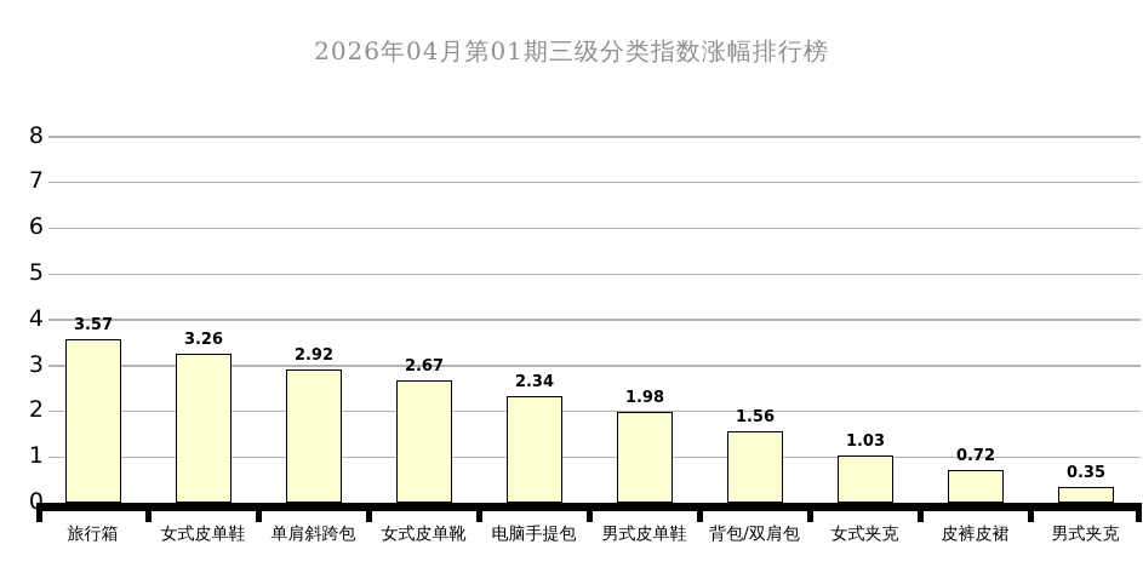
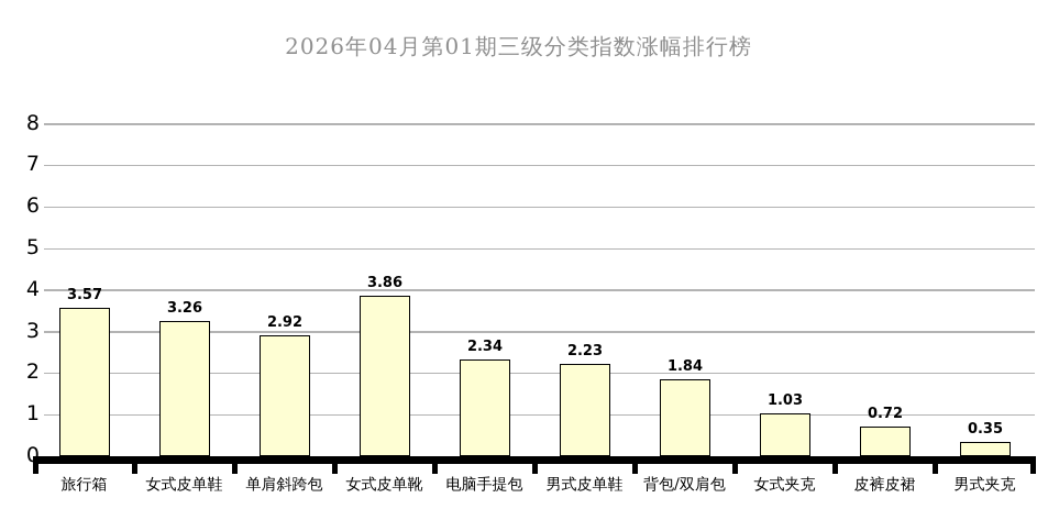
女式皮单靴: 2.67 -> 3.86
男式皮单鞋: 1.98 -> 2.23
背包/双肩包: 1.56 -> 1.84
